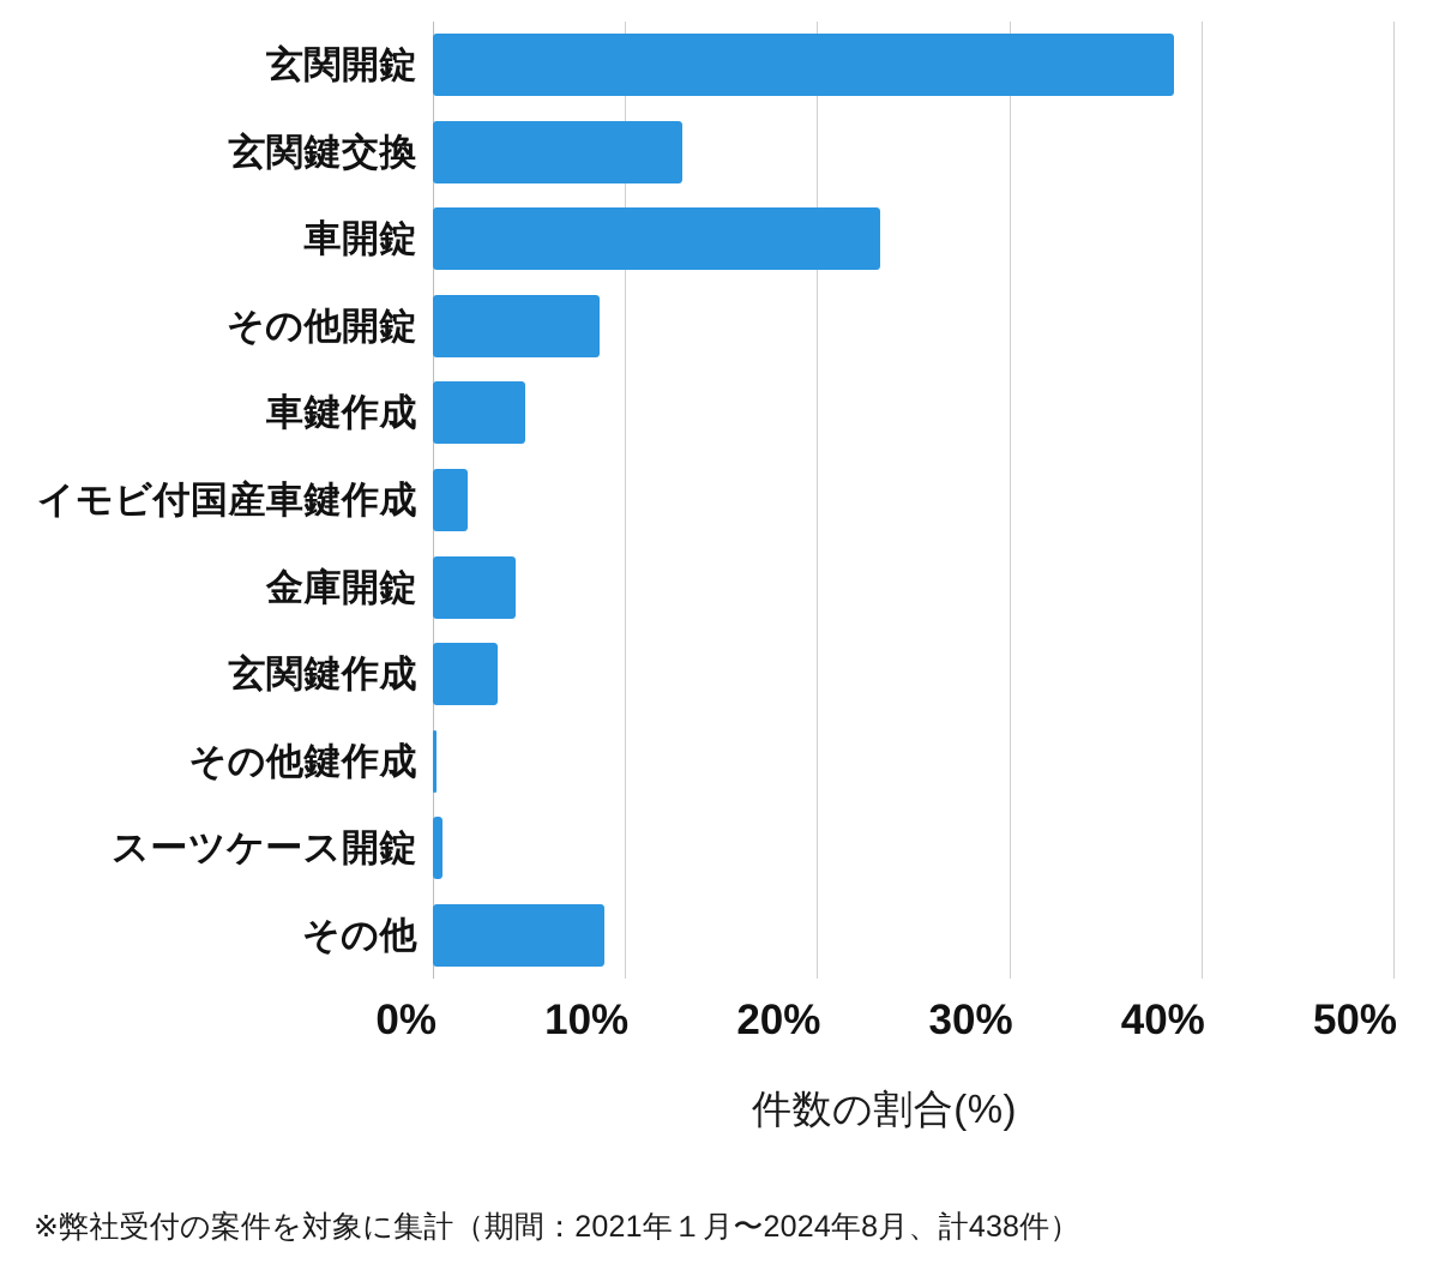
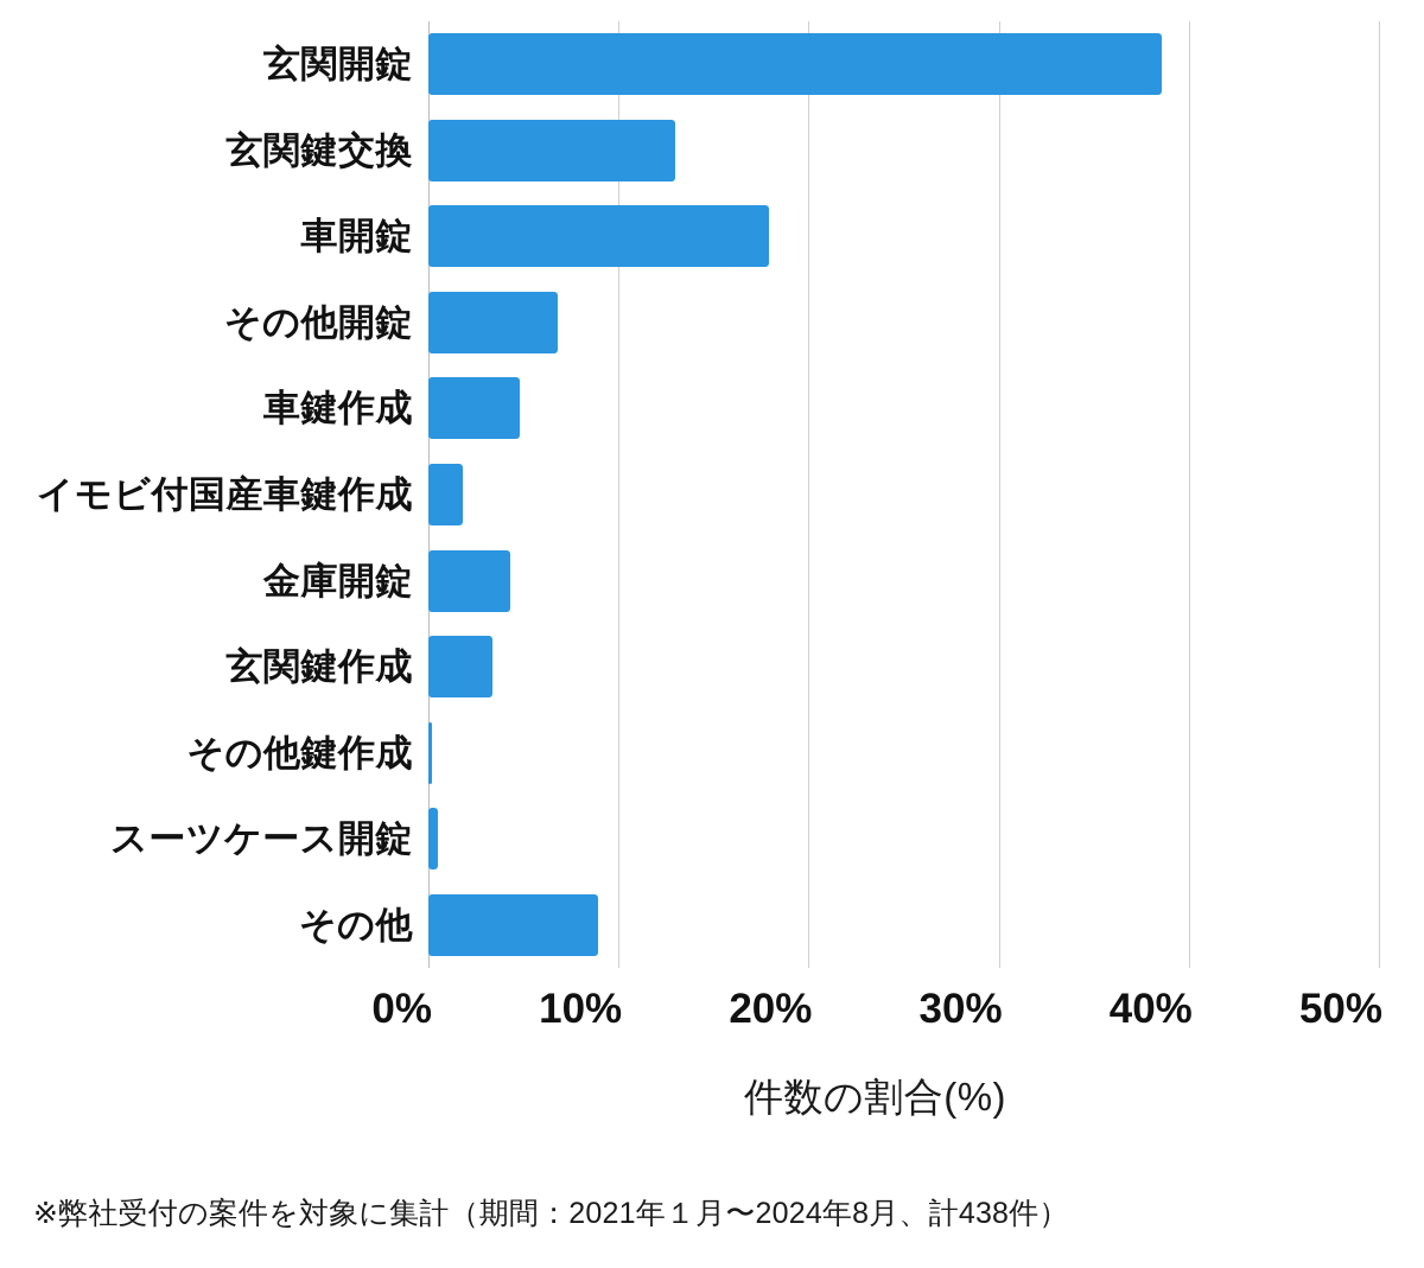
車開錠: 23.3% -> 17.9%
その他開錠: 8.7% -> 6.8%
